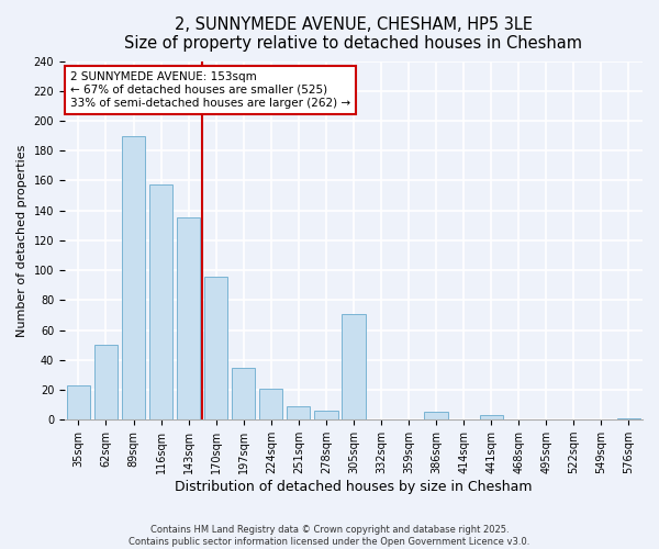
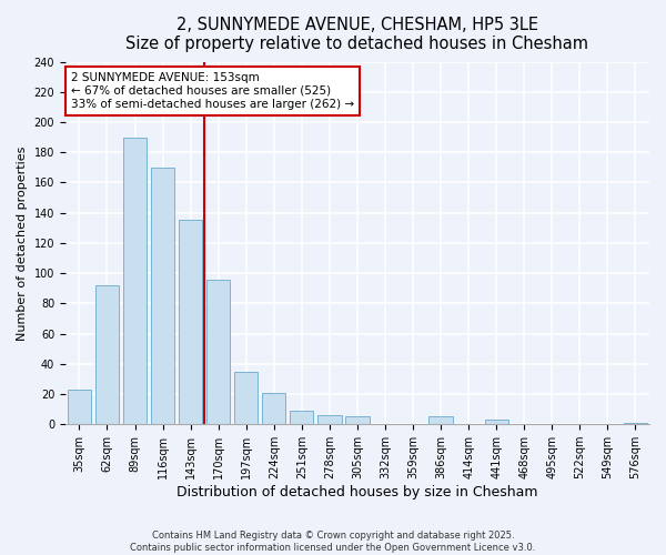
62sqm: 50 -> 92
116sqm: 157 -> 170
305sqm: 71 -> 5
